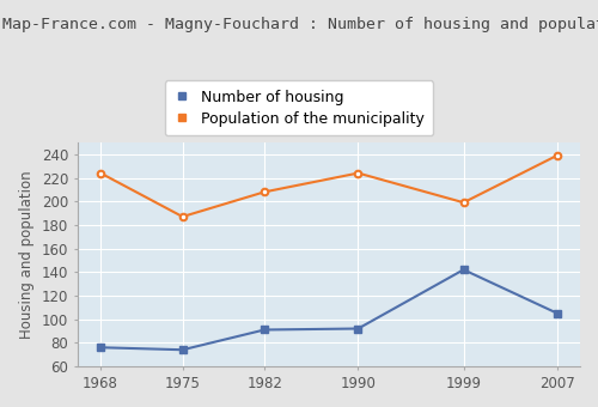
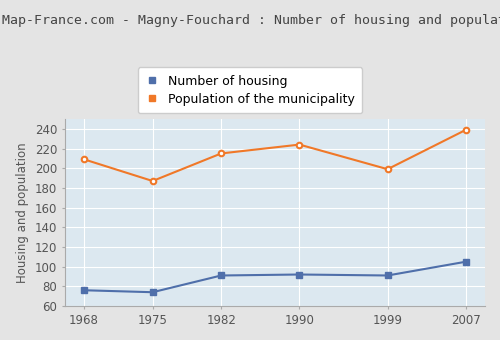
Population of the municipality/1968: 224 -> 209
Population of the municipality/1982: 208 -> 215
Number of housing/1999: 142 -> 91
